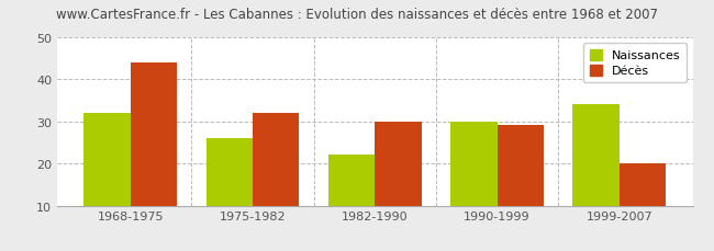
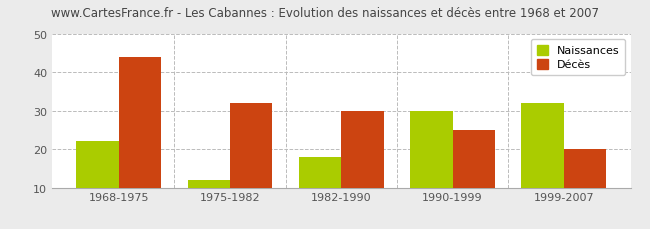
Naissances/1968-1975: 32 -> 22
Naissances/1975-1982: 26 -> 12
Naissances/1982-1990: 22 -> 18
Décès/1990-1999: 29 -> 25
Naissances/1999-2007: 34 -> 32
